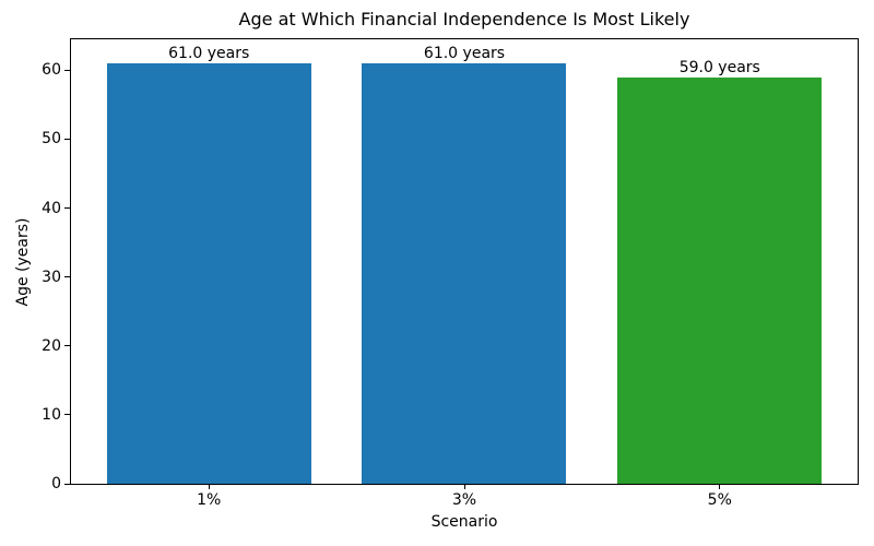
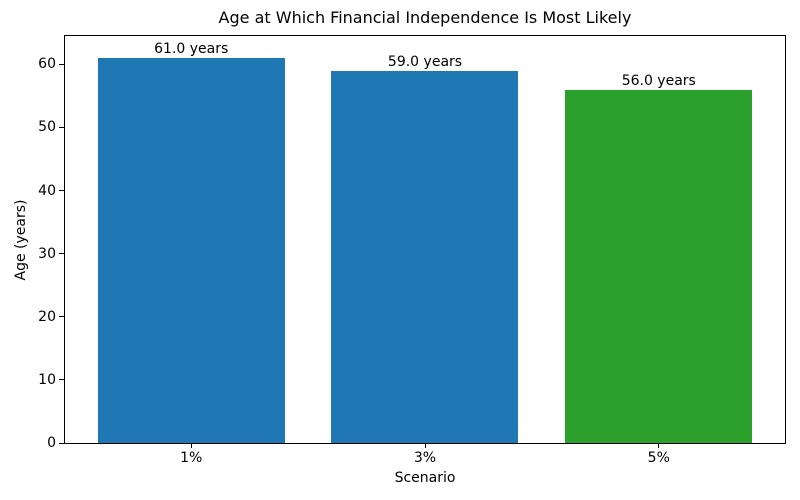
3%: 61.0 -> 59.0
5%: 59.0 -> 56.0
